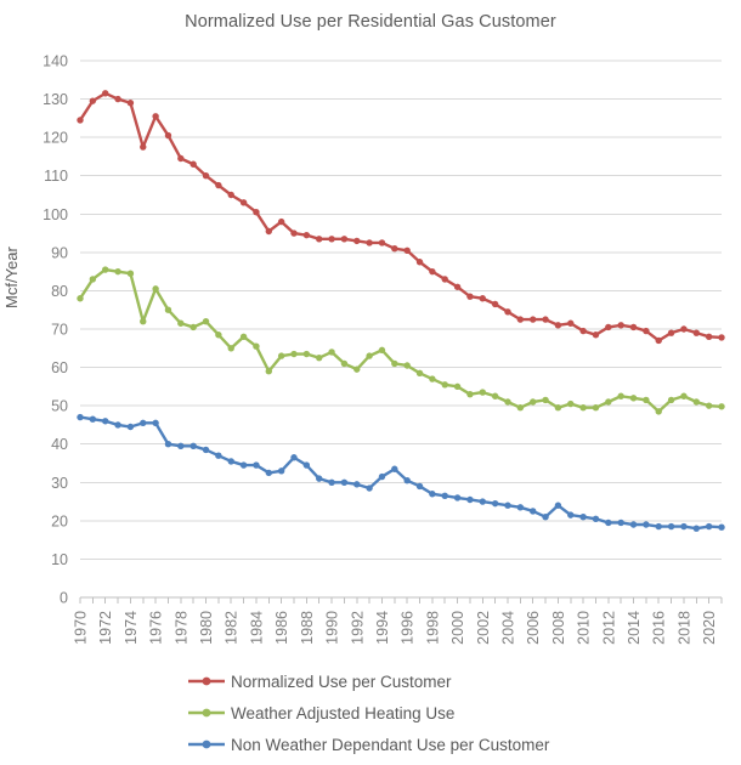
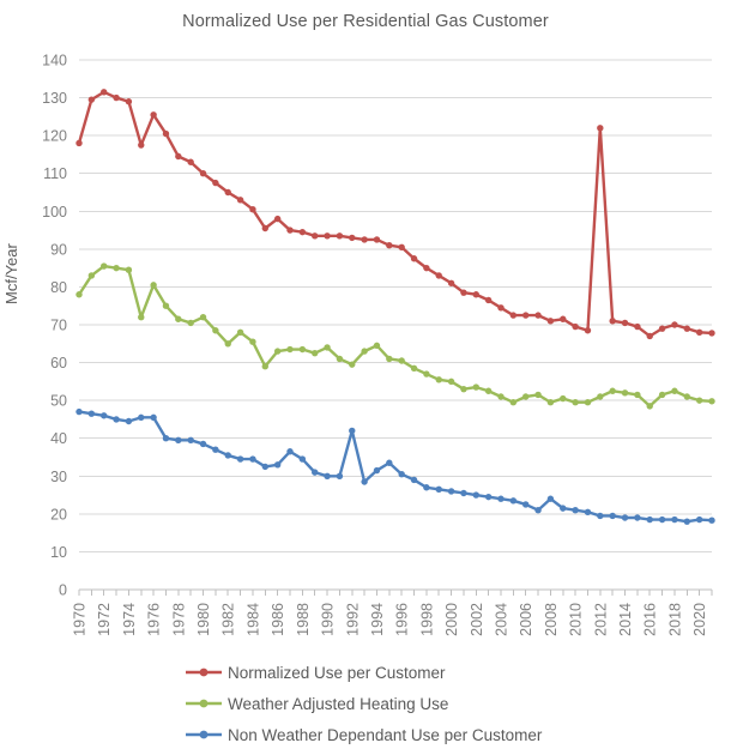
Normalized Use per Customer/1970: 124 -> 118
Non Weather Dependant Use per Customer/1992: 30 -> 42
Normalized Use per Customer/2012: 70 -> 122
